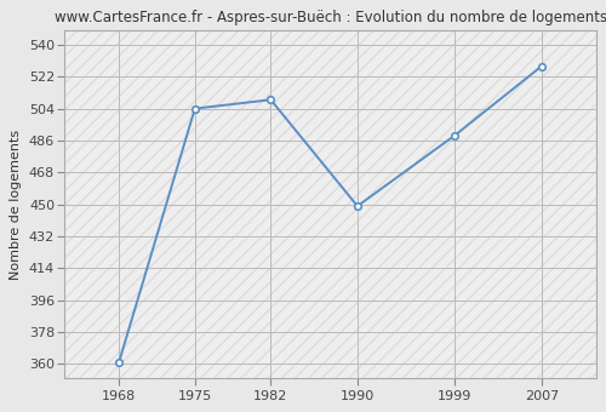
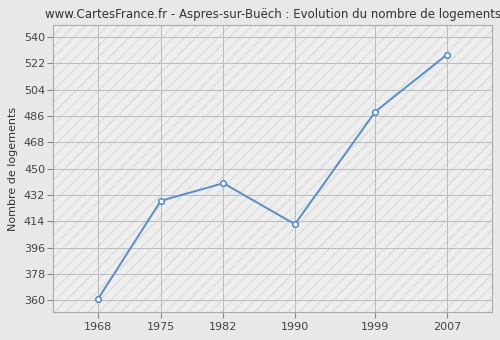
1975: 504 -> 428
1982: 509 -> 440
1990: 449 -> 412
